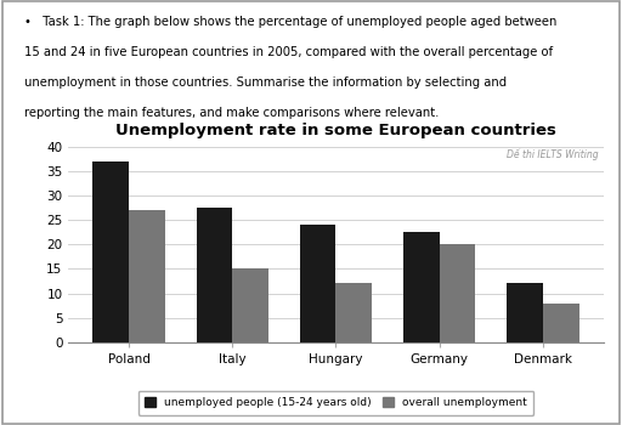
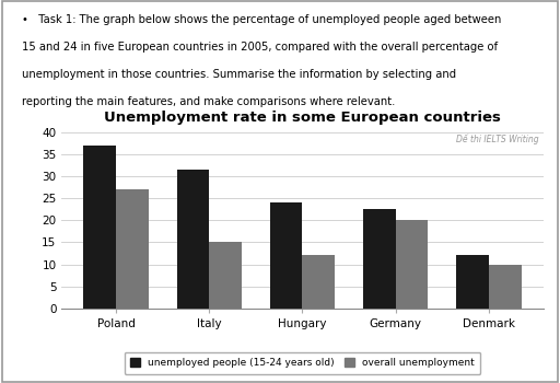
unemployed people (15-24 years old)/Italy: 27.5 -> 31.5
overall unemployment/Denmark: 8 -> 10
